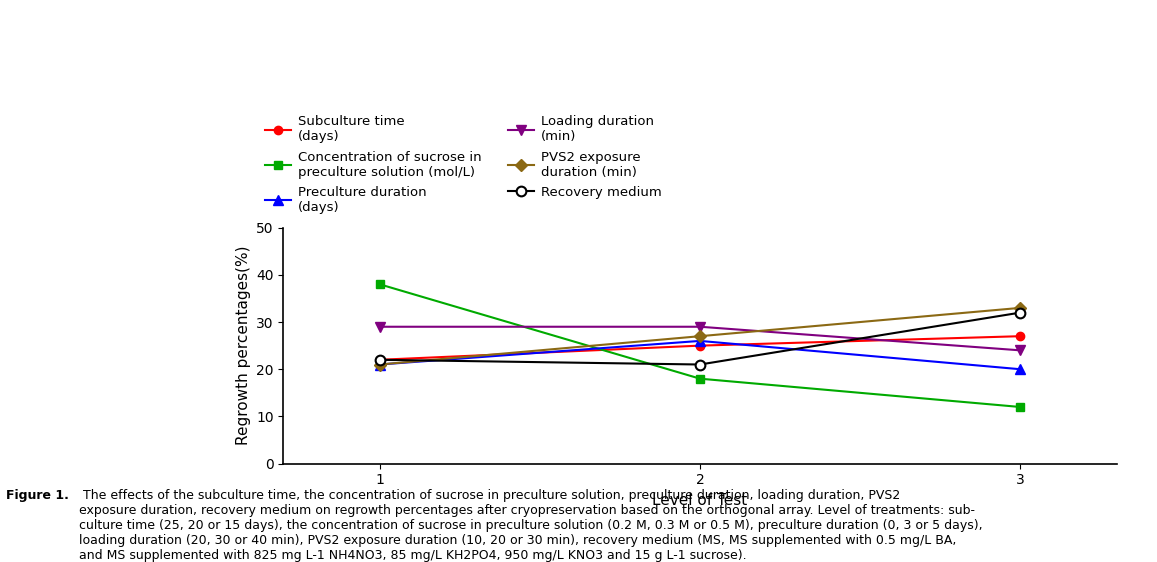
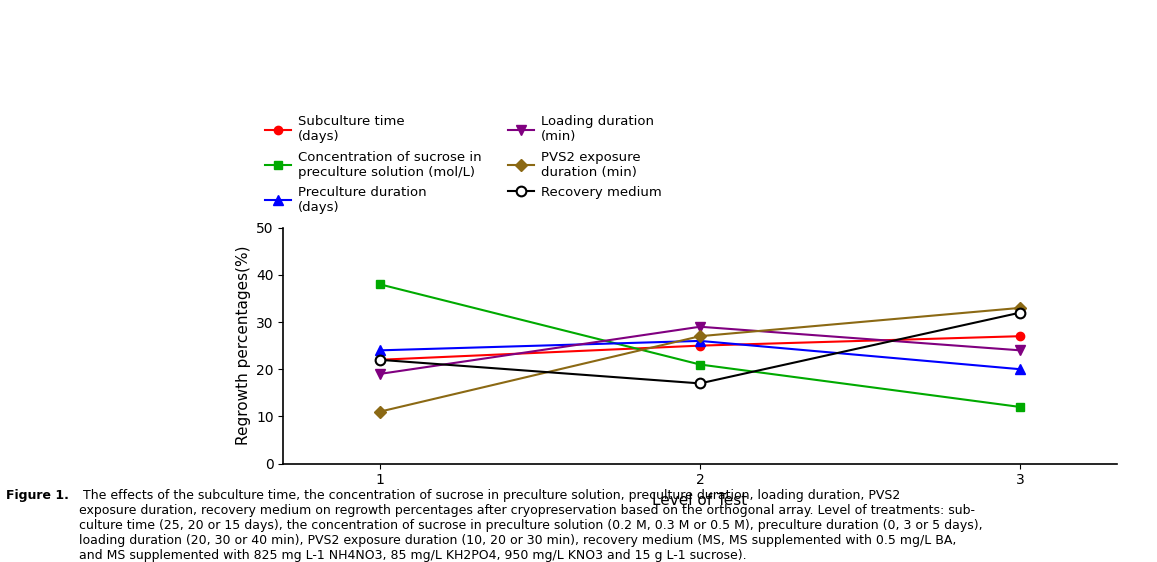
Preculture duration (days)/1: 21 -> 24
Loading duration (min)/1: 29 -> 19
PVS2 exposure duration (min)/1: 21 -> 11
Concentration of sucrose in preculture solution (mol/L)/2: 18 -> 21
Recovery medium/2: 21 -> 17
